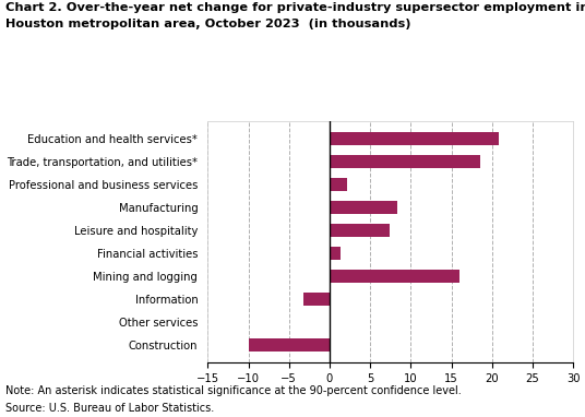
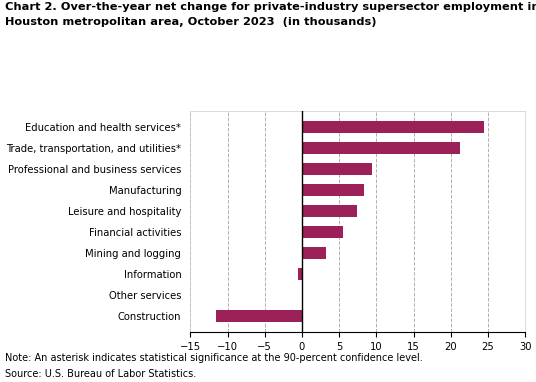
Education and health services*: 20.8 -> 24.4
Trade, transportation, and utilities*: 18.6 -> 21.2
Professional and business services: 2.2 -> 9.4
Financial activities: 1.4 -> 5.5
Mining and logging: 16.0 -> 3.2
Information: -3.2 -> -0.5
Construction: -10.0 -> -11.5
